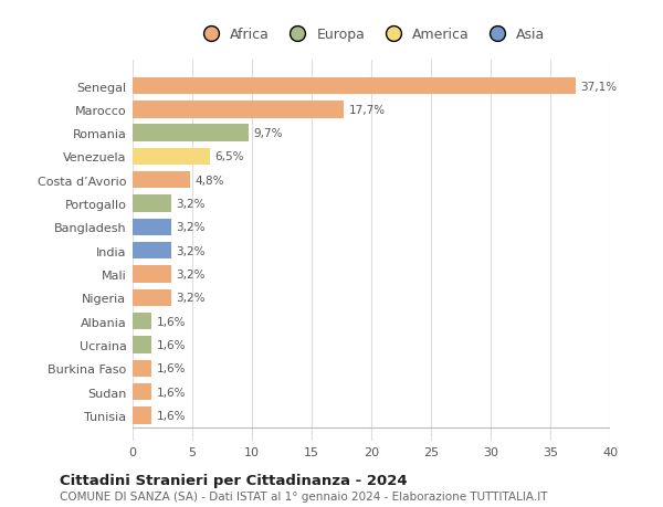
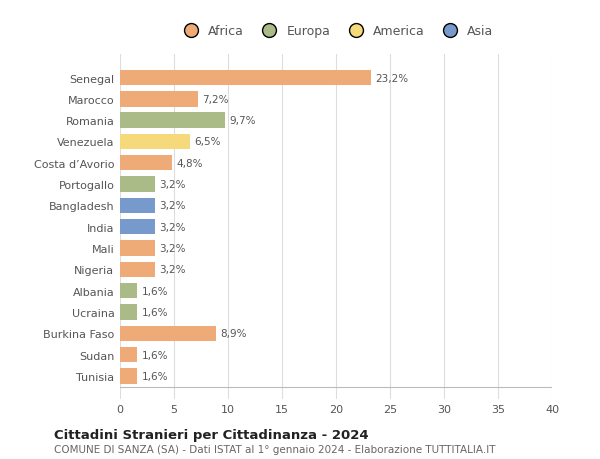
Senegal: 37,1% -> 23,2%
Marocco: 17,7% -> 7,2%
Burkina Faso: 1,6% -> 8,9%
